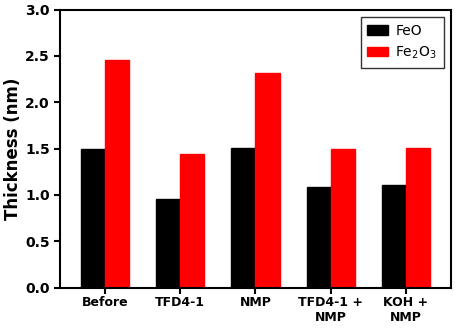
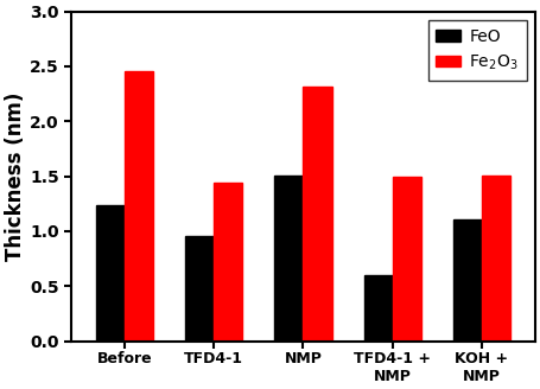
FeO/Before: 1.50 -> 1.24
FeO/TFD4-1 + NMP: 1.09 -> 0.60
